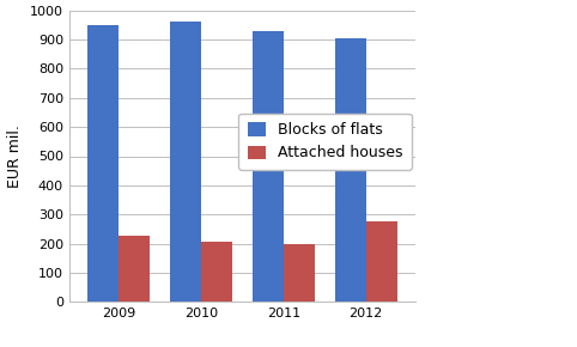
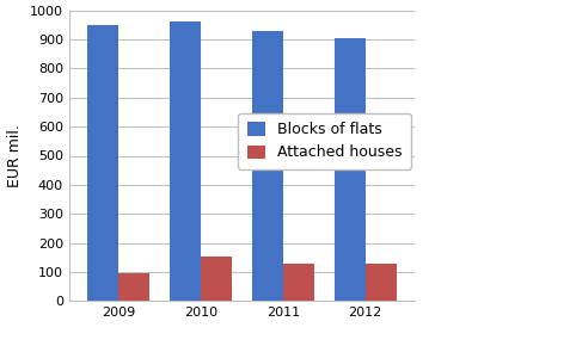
Attached houses/2009: 228 -> 95
Attached houses/2010: 205 -> 155
Attached houses/2011: 198 -> 130
Attached houses/2012: 275 -> 130
